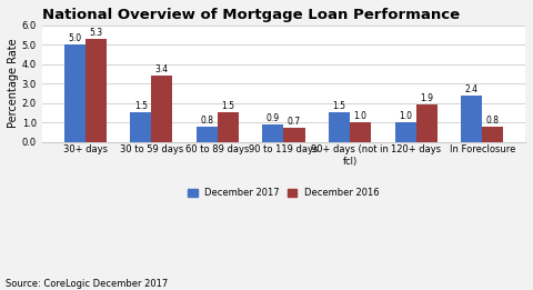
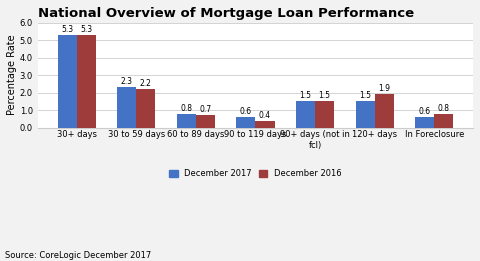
December 2017/30+ days: 5.0 -> 5.3
December 2017/30 to 59 days: 1.5 -> 2.3
December 2016/30 to 59 days: 3.4 -> 2.2
December 2016/60 to 89 days: 1.5 -> 0.7
December 2017/90 to 119 days: 0.9 -> 0.6
December 2016/90 to 119 days: 0.7 -> 0.4
December 2016/90+ days (not in fcl): 1.0 -> 1.5
December 2017/120+ days: 1.0 -> 1.5
December 2017/In Foreclosure: 2.4 -> 0.6
